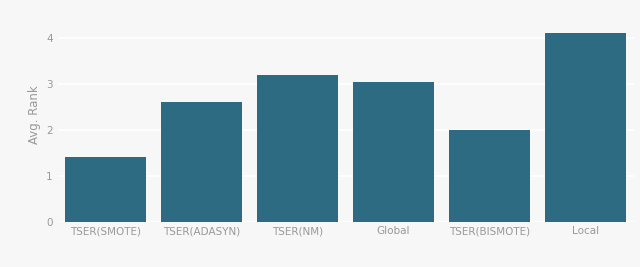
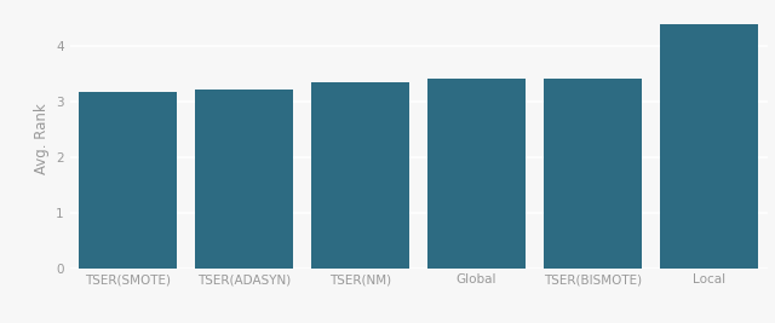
TSER(SMOTE): 1.40 -> 3.16
TSER(ADASYN): 2.60 -> 3.22
TSER(NM): 3.20 -> 3.35
Global: 3.05 -> 3.40
TSER(BISMOTE): 2.00 -> 3.42
Local: 4.10 -> 4.38
